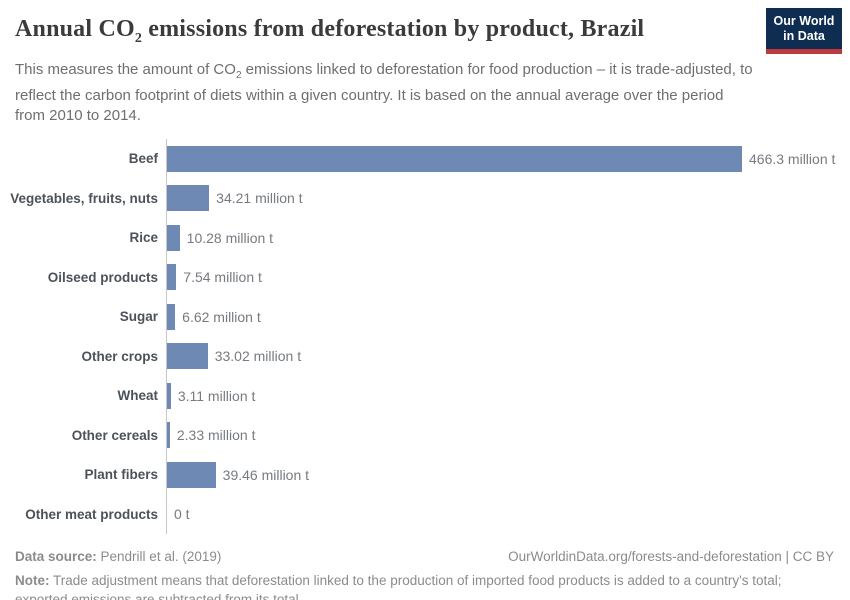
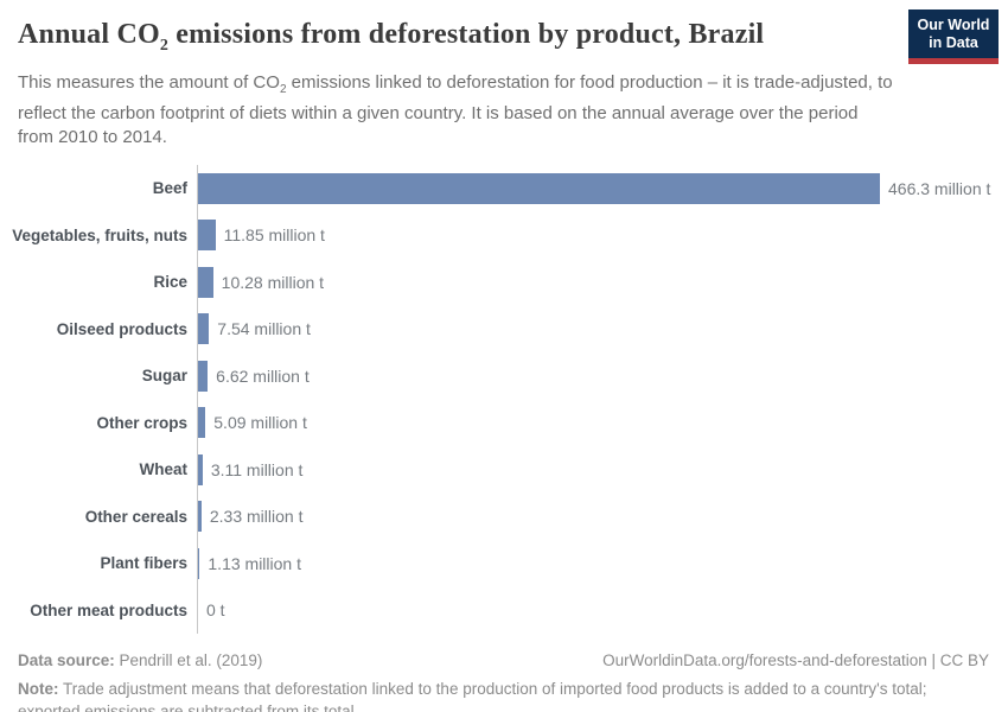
Vegetables, fruits, nuts: 34.21 -> 11.85
Other crops: 33.02 -> 5.09
Plant fibers: 39.46 -> 1.13
